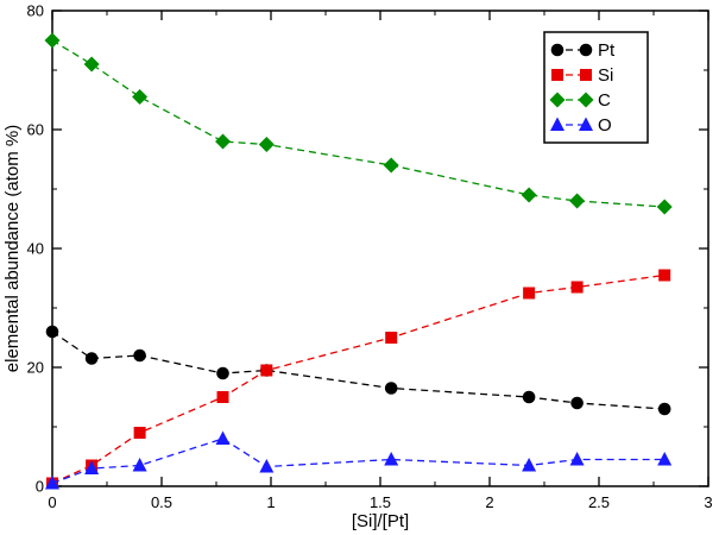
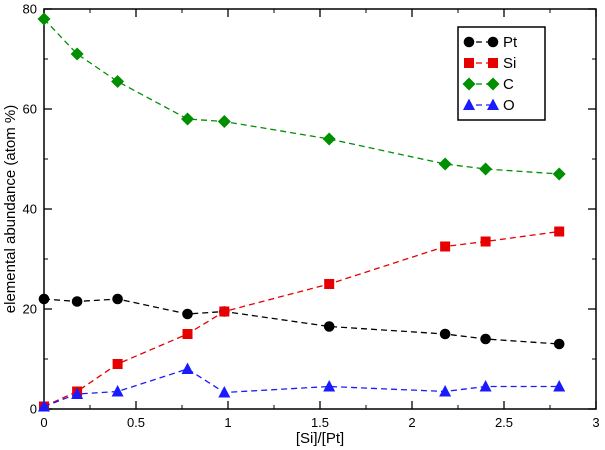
Pt/0: 26 -> 22
C/0: 75 -> 78
